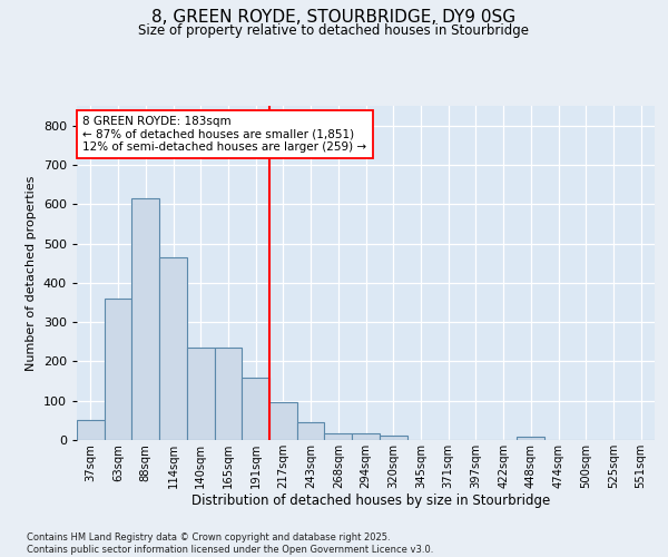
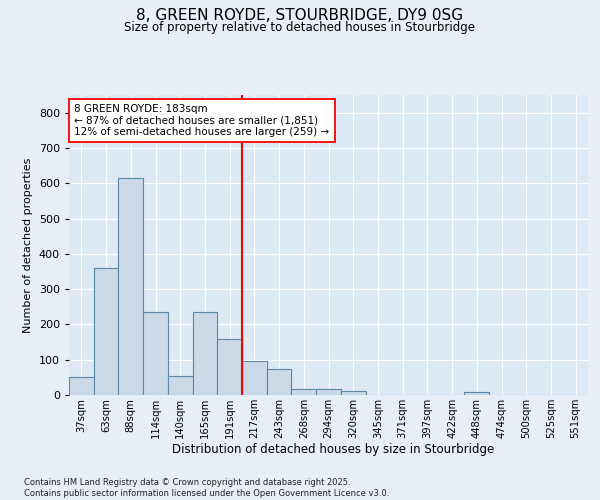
114sqm: 465 -> 235
140sqm: 235 -> 55
243sqm: 45 -> 75
